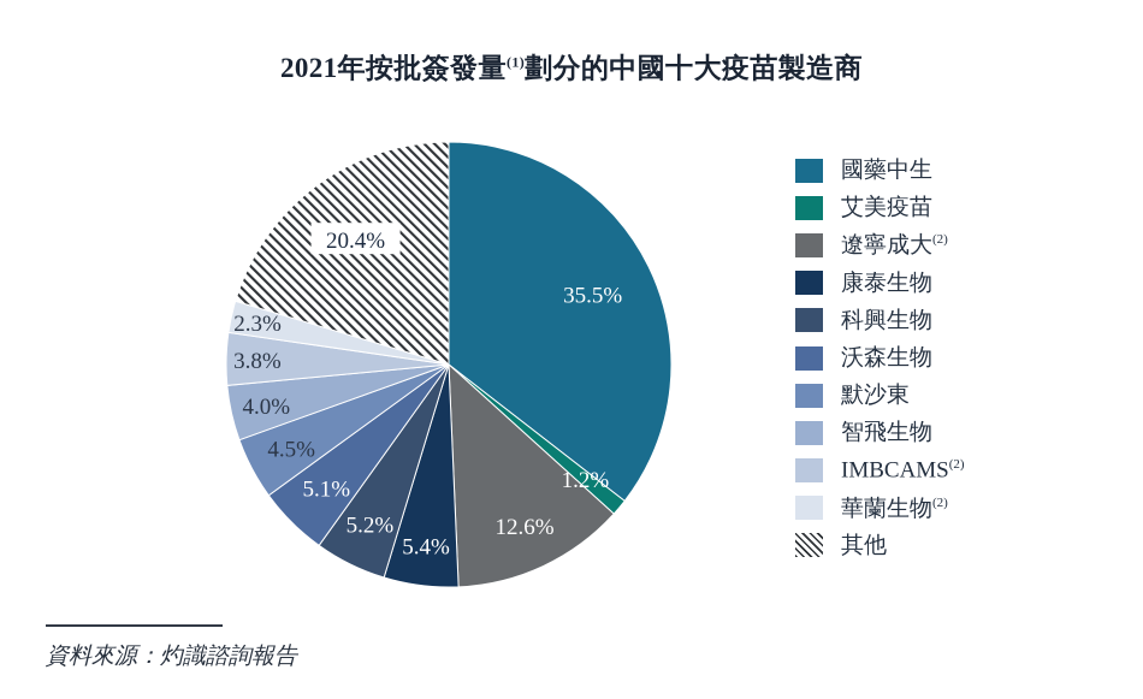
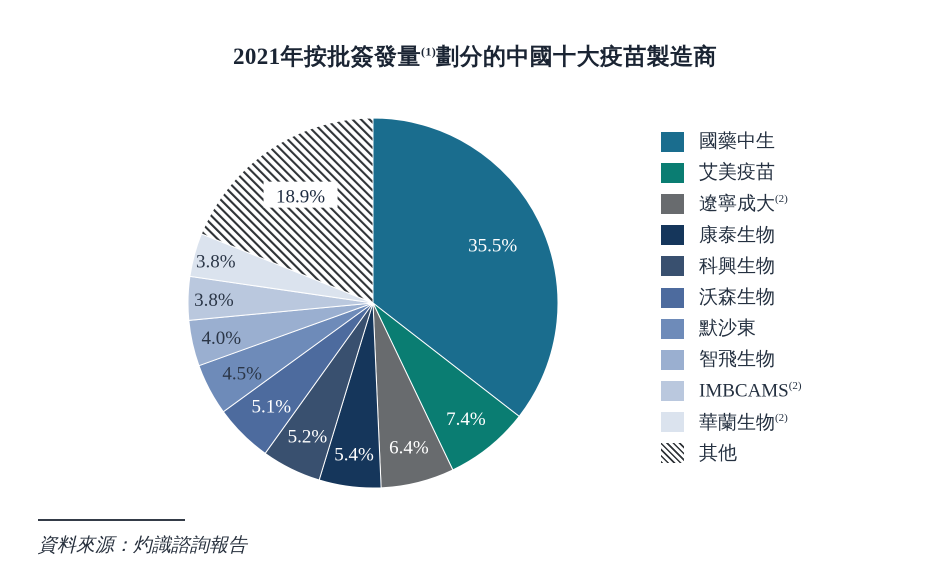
艾美疫苗: 1.2% -> 7.4%
遼寧成大(2): 12.6% -> 6.4%
華蘭生物(2): 2.3% -> 3.8%
其他: 20.4% -> 18.9%
